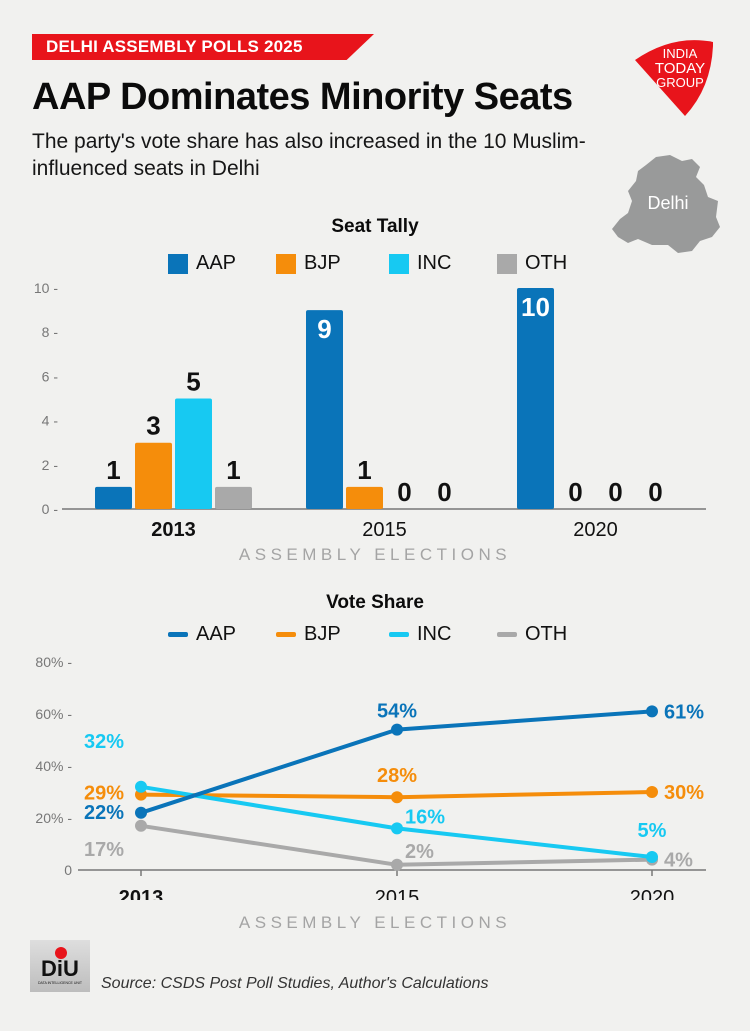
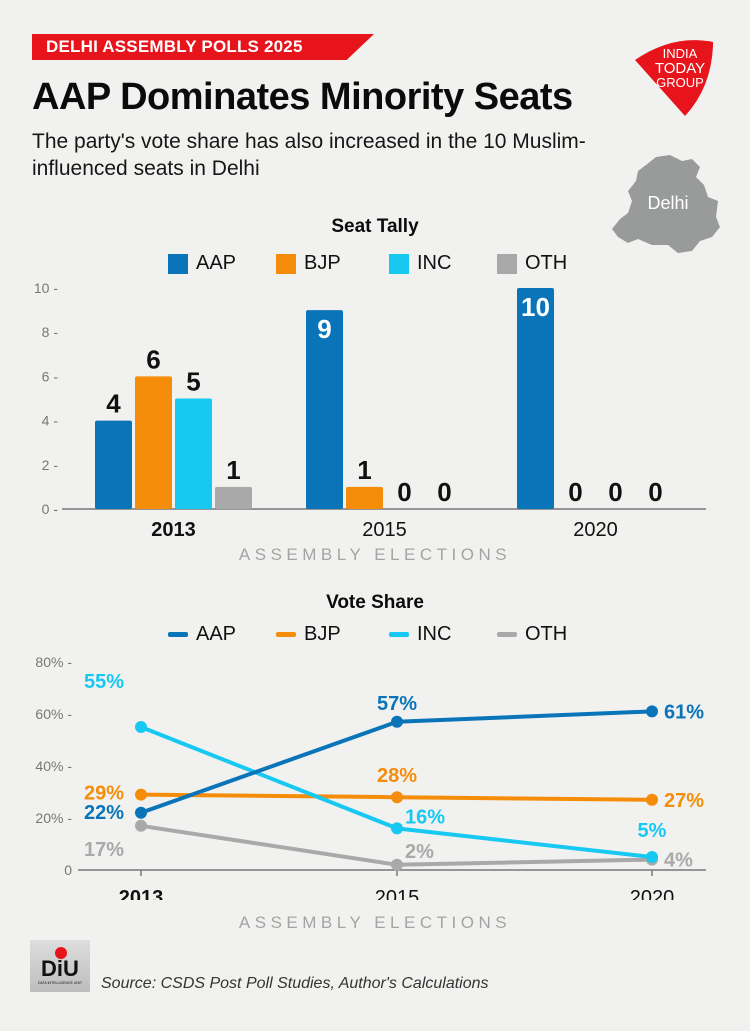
Seat Tally/AAP/2013: 1 -> 4
Seat Tally/BJP/2013: 3 -> 6
Vote Share/INC/2013: 32% -> 55%
Vote Share/AAP/2015: 54% -> 57%
Vote Share/BJP/2020: 30% -> 27%
